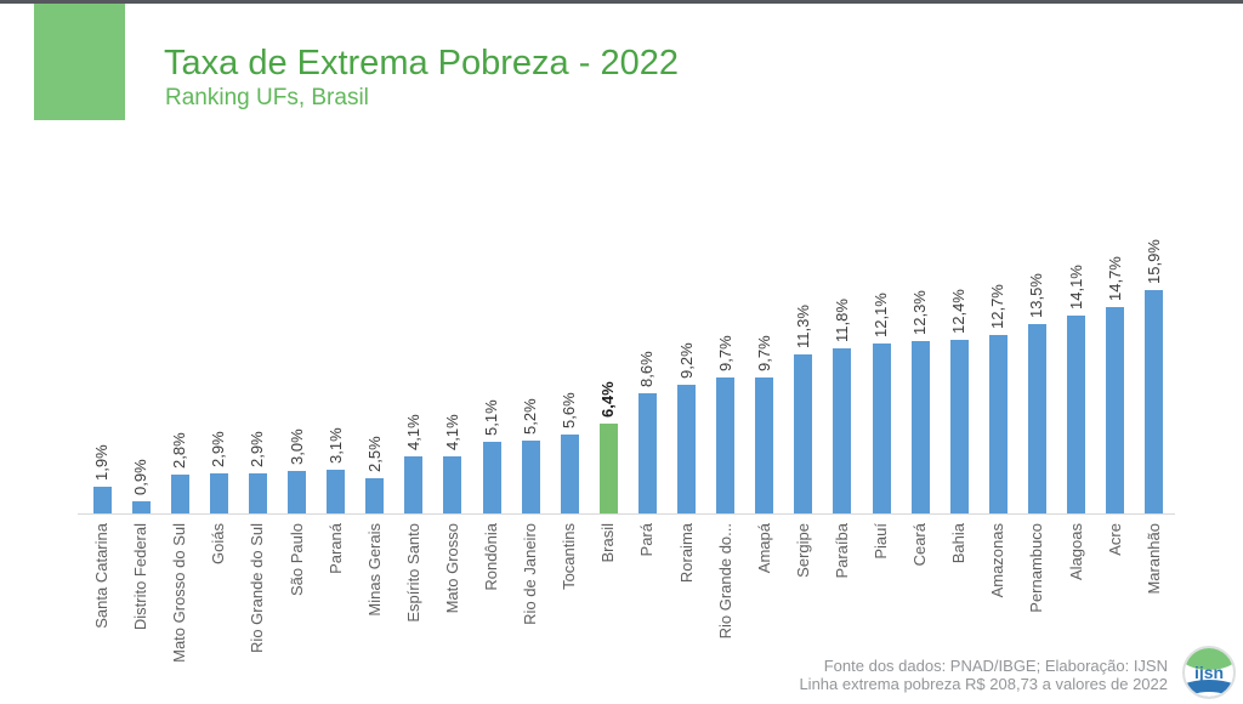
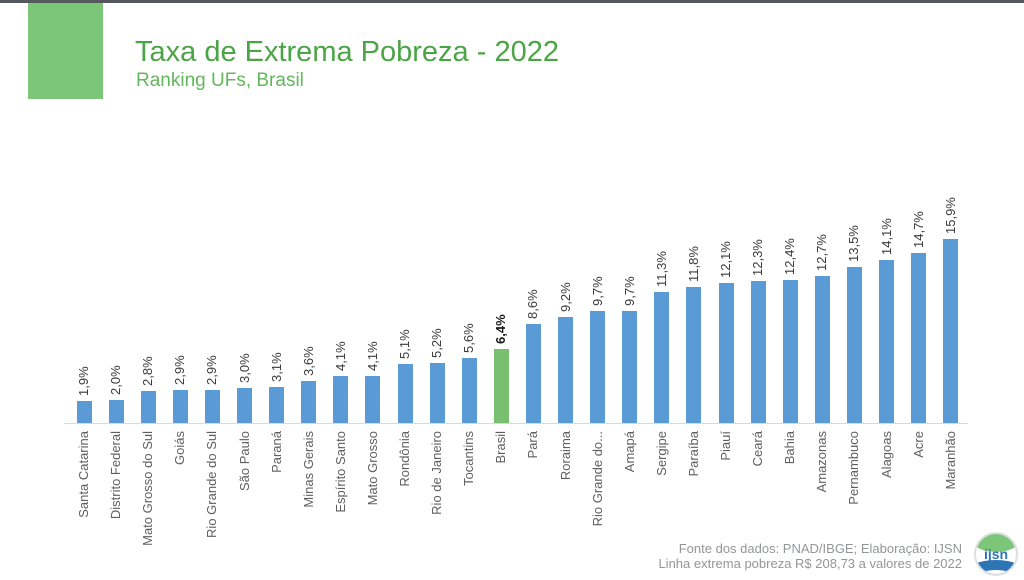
Distrito Federal: 0,9% -> 2,0%
Minas Gerais: 2,5% -> 3,6%
